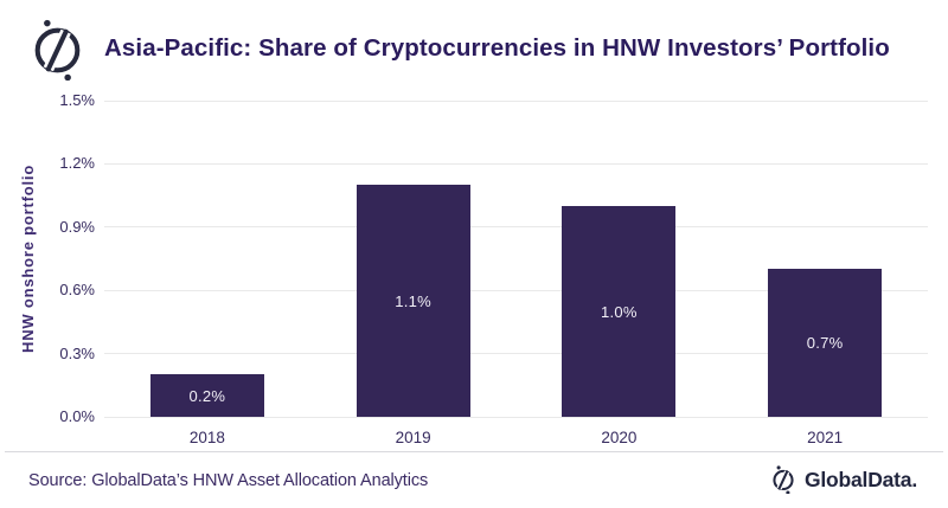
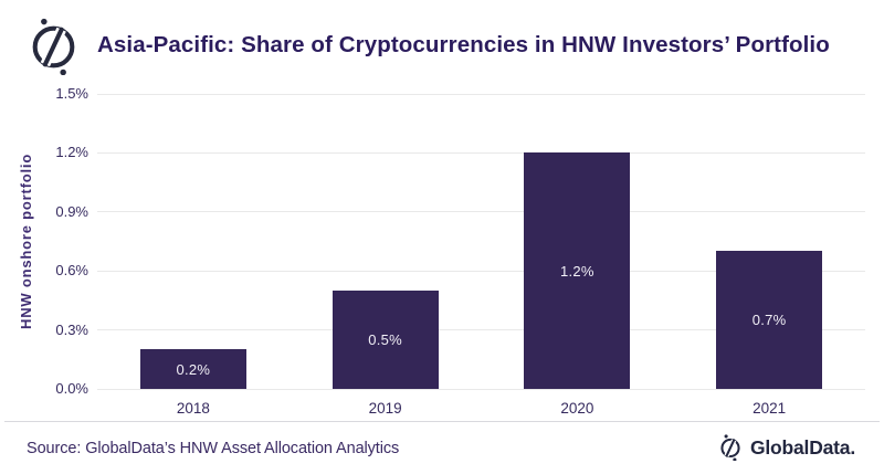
2019: 1.1% -> 0.5%
2020: 1.0% -> 1.2%
